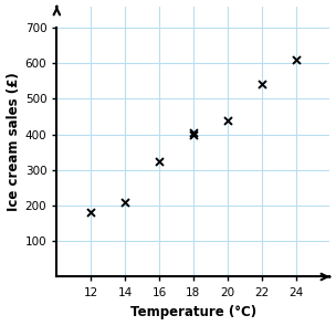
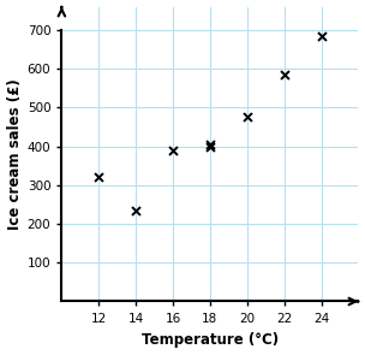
12: 180 -> 320
14: 210 -> 235
16: 325 -> 390
20: 440 -> 475
22: 540 -> 585
24: 610 -> 685
